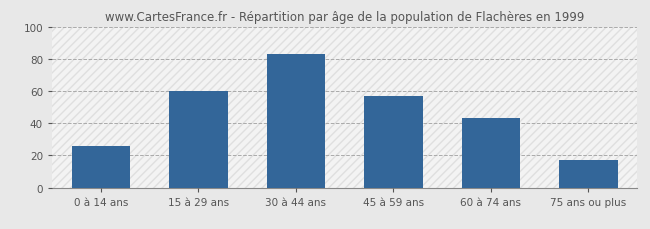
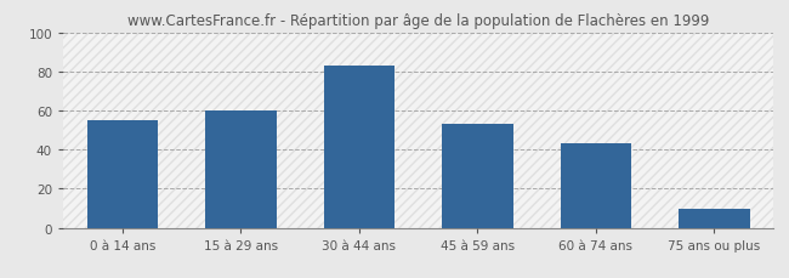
0 à 14 ans: 26 -> 55
45 à 59 ans: 57 -> 53
75 ans ou plus: 17 -> 10
